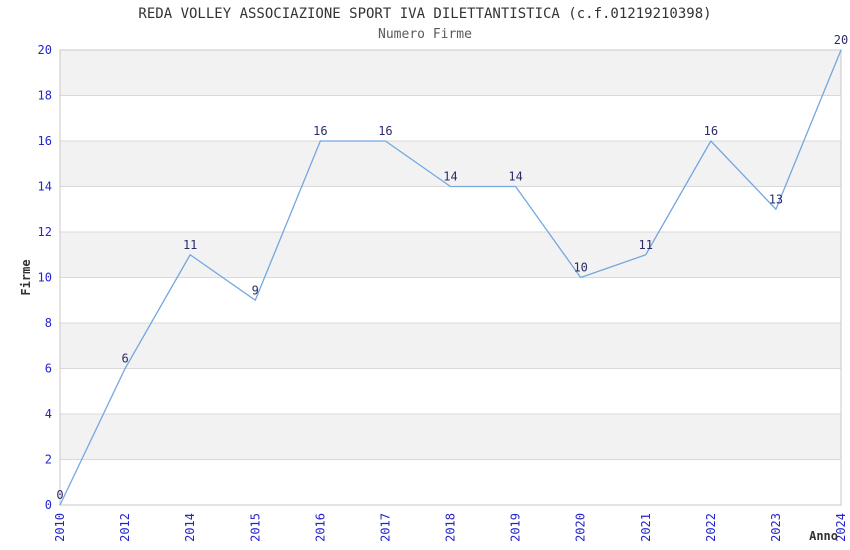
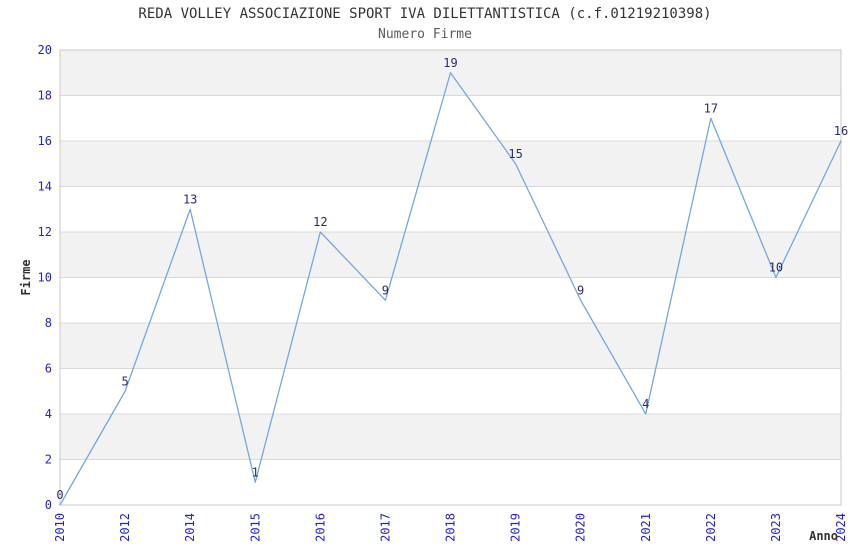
2012: 6 -> 5
2014: 11 -> 13
2015: 9 -> 1
2016: 16 -> 12
2017: 16 -> 9
2018: 14 -> 19
2019: 14 -> 15
2020: 10 -> 9
2021: 11 -> 4
2022: 16 -> 17
2023: 13 -> 10
2024: 20 -> 16
